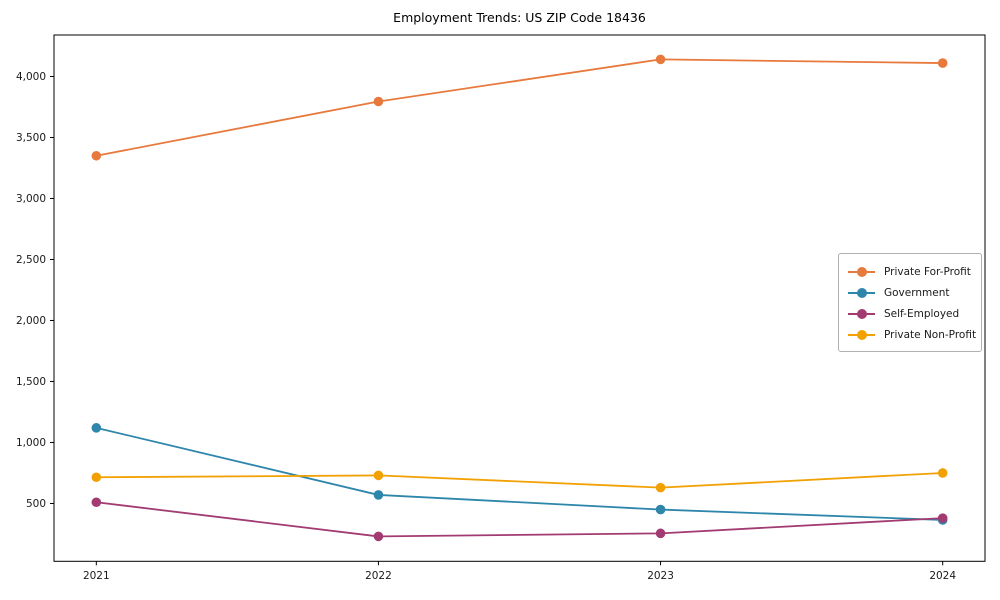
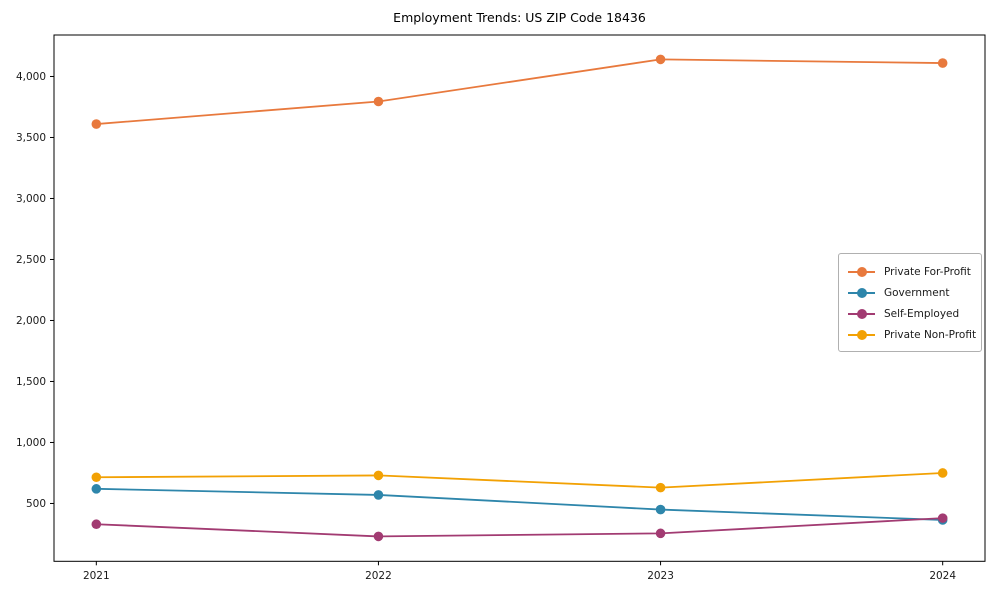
Private For-Profit/2021: 3350 -> 3610
Government/2021: 1120 -> 620
Self-Employed/2021: 510 -> 330
